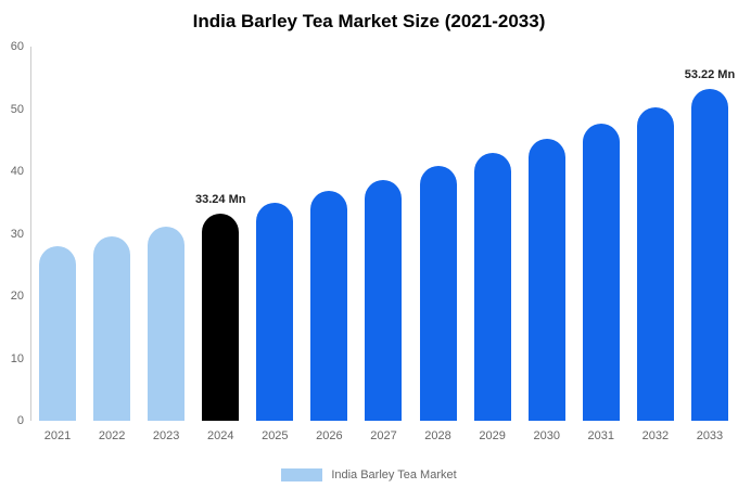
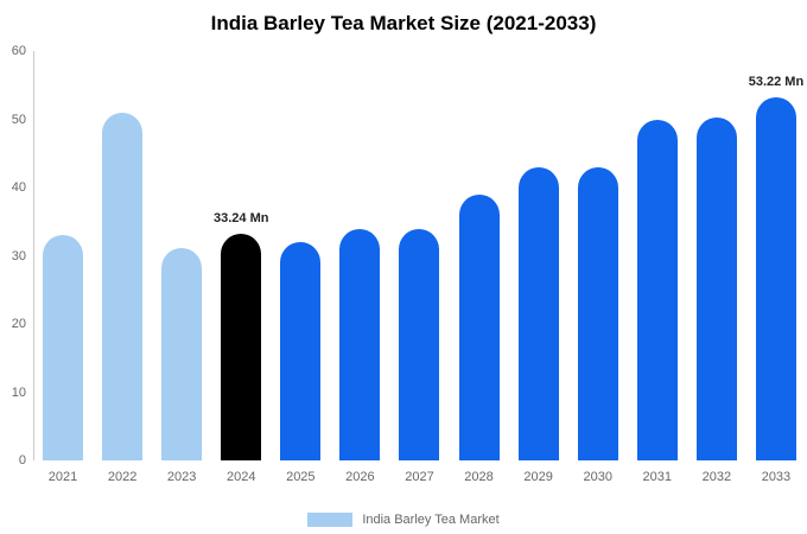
2021: 28 -> 33
2022: 30 -> 51
2025: 35 -> 32
2026: 37 -> 34
2027: 39 -> 34
2028: 41 -> 39
2030: 45 -> 43
2031: 48 -> 50
